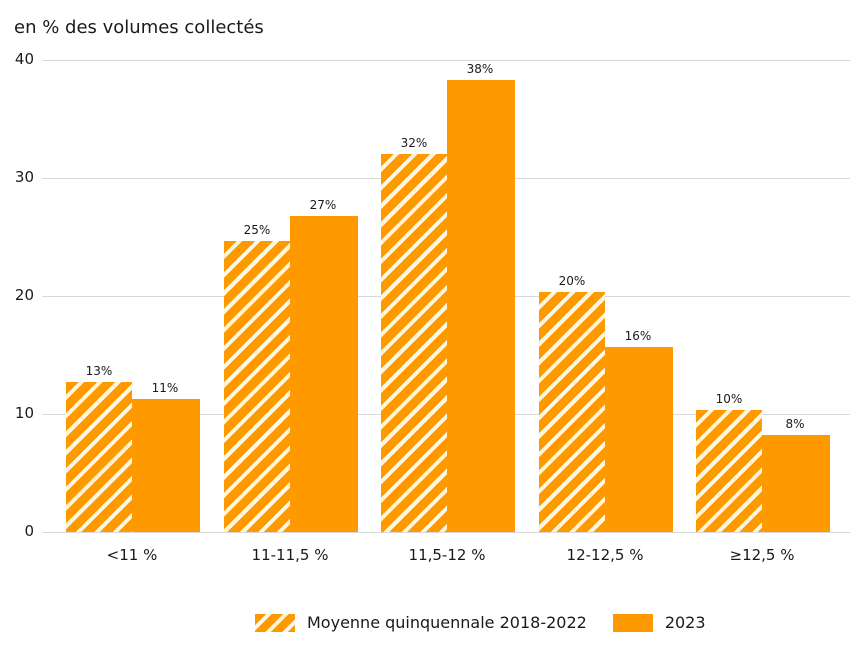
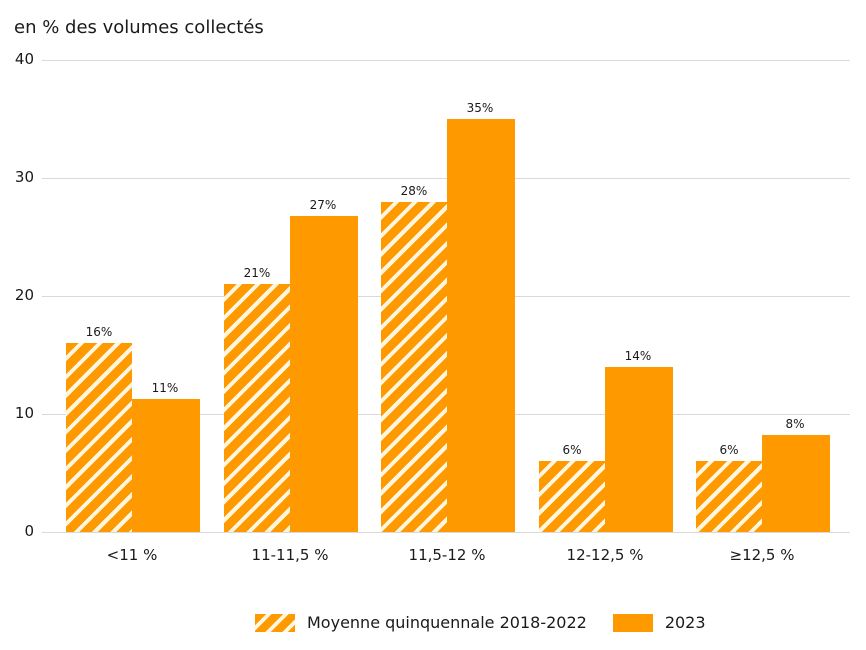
Moyenne quinquennale 2018-2022/<11 %: 13% -> 16%
Moyenne quinquennale 2018-2022/11-11,5 %: 25% -> 21%
Moyenne quinquennale 2018-2022/11,5-12 %: 32% -> 28%
2023/11,5-12 %: 38% -> 35%
Moyenne quinquennale 2018-2022/12-12,5 %: 20% -> 6%
2023/12-12,5 %: 16% -> 14%
Moyenne quinquennale 2018-2022/≥12,5 %: 10% -> 6%
